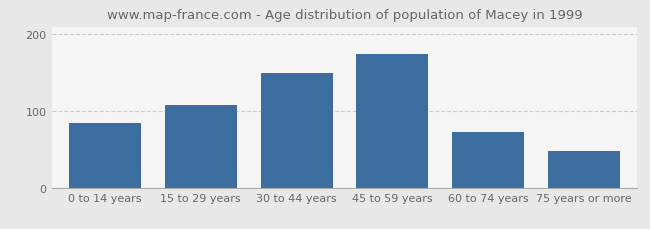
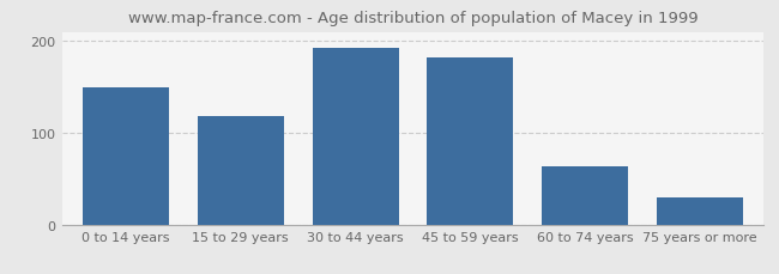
0 to 14 years: 84 -> 150
15 to 29 years: 108 -> 118
30 to 44 years: 150 -> 193
45 to 59 years: 174 -> 182
60 to 74 years: 72 -> 63
75 years or more: 48 -> 30
